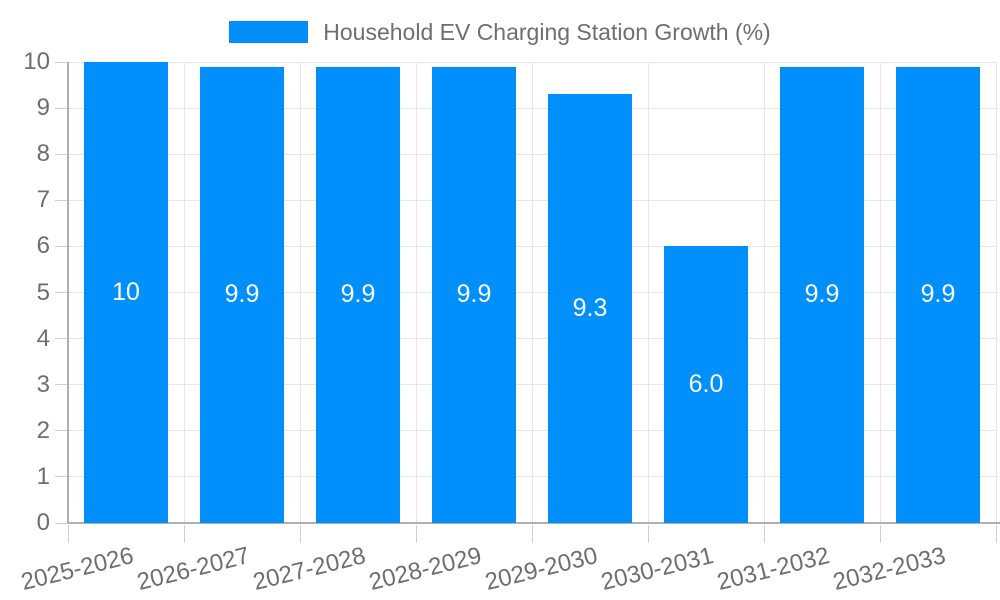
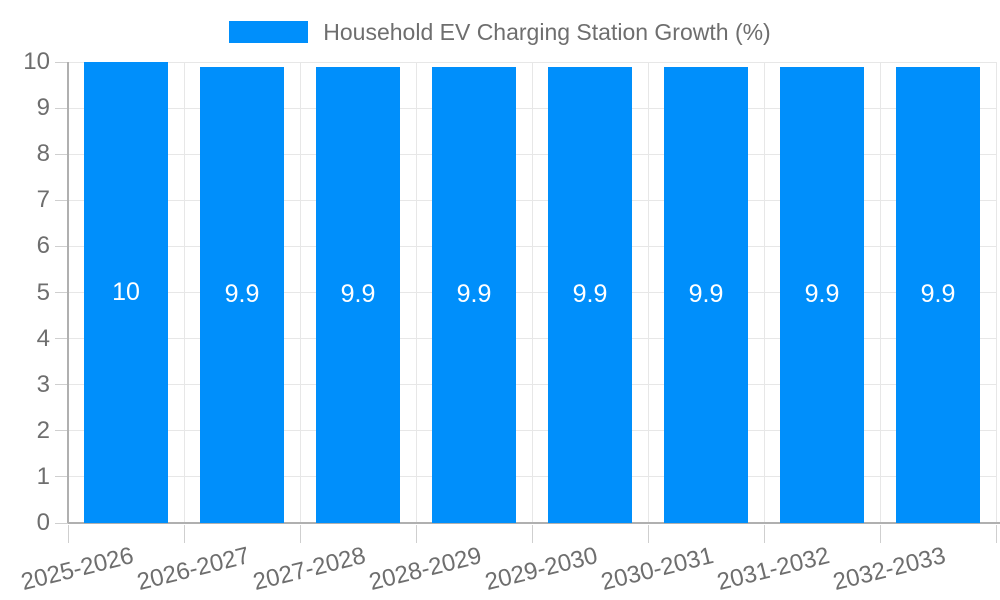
2029-2030: 9.3 -> 9.9
2030-2031: 6.0 -> 9.9
